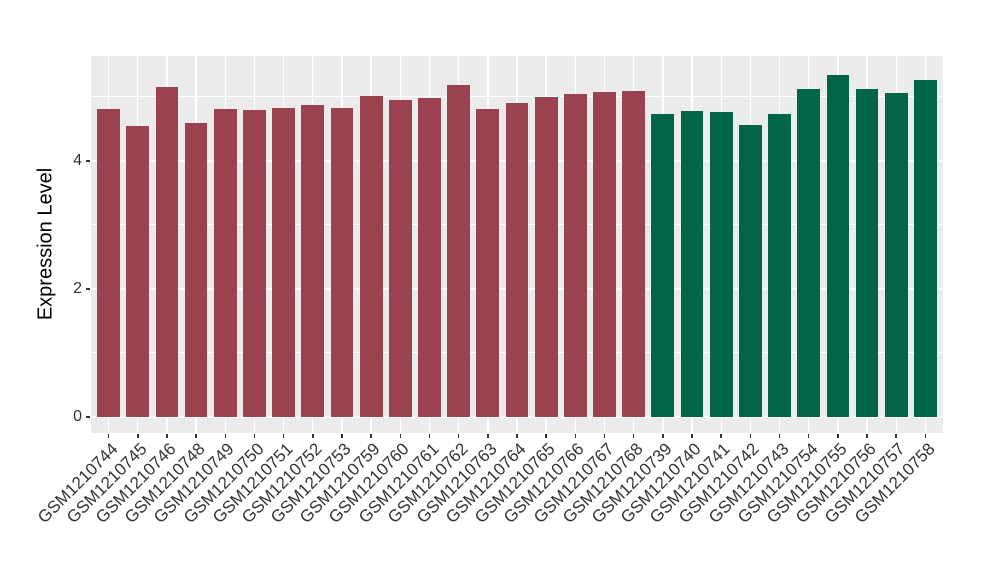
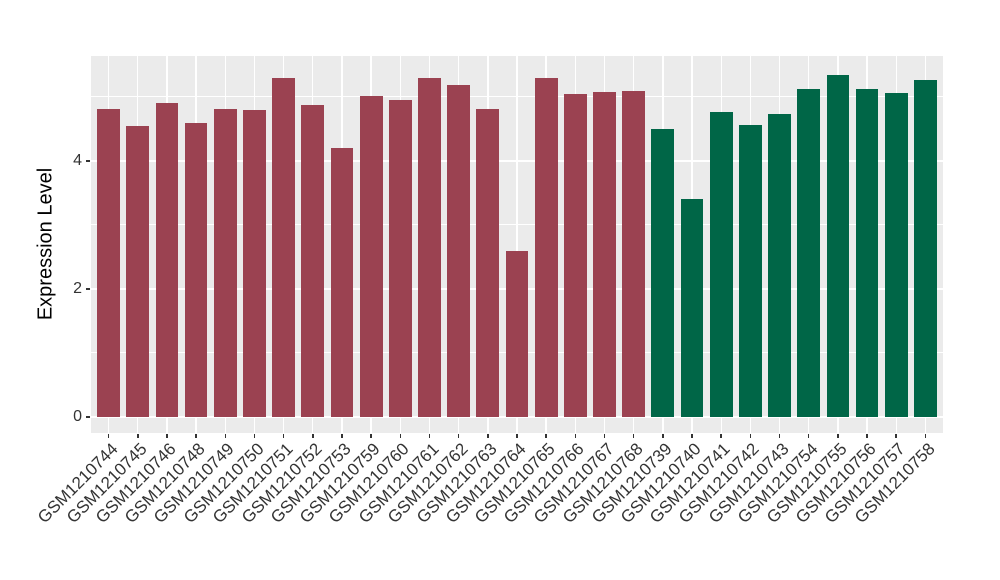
GSM1210746: 5.2 -> 4.9
GSM1210751: 4.8 -> 5.3
GSM1210753: 4.8 -> 4.2
GSM1210761: 5.0 -> 5.3
GSM1210764: 4.9 -> 2.6
GSM1210765: 5.0 -> 5.3
GSM1210739: 4.7 -> 4.5
GSM1210740: 4.8 -> 3.4
